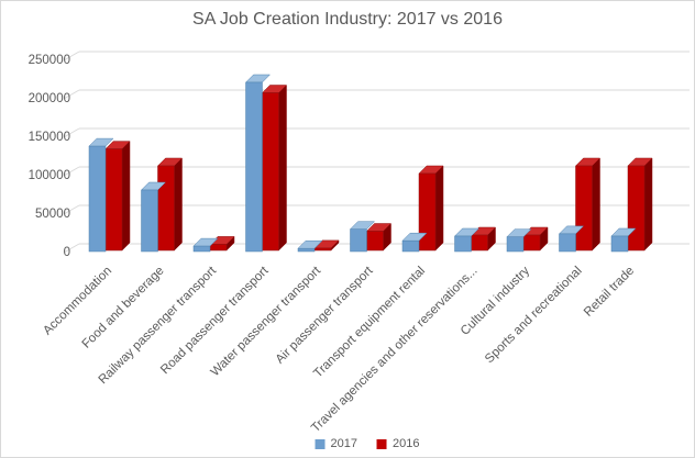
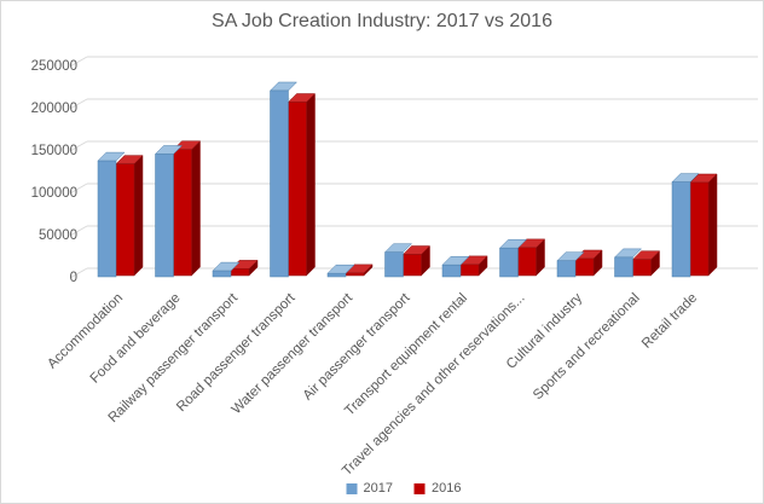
2017/Food and beverage: 80000 -> 140000
2016/Food and beverage: 110000 -> 150000
2016/Transport equipment rental: 100000 -> 10000
2017/Travel agencies and other reservations...: 20000 -> 30000
2016/Travel agencies and other reservations...: 20000 -> 30000
2016/Sports and recreational: 110000 -> 20000
2017/Retail trade: 20000 -> 110000
